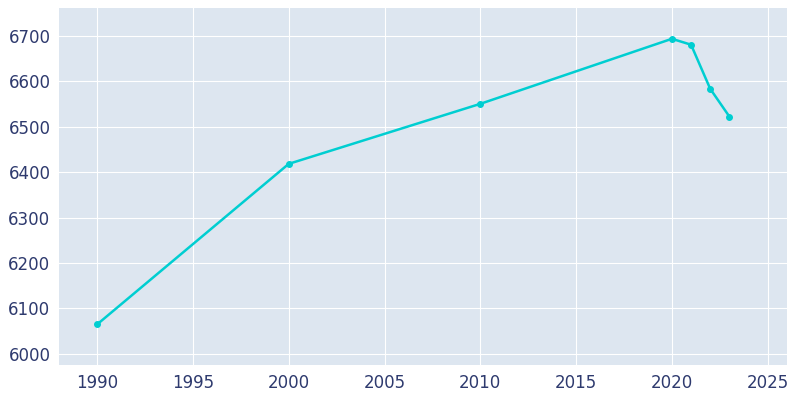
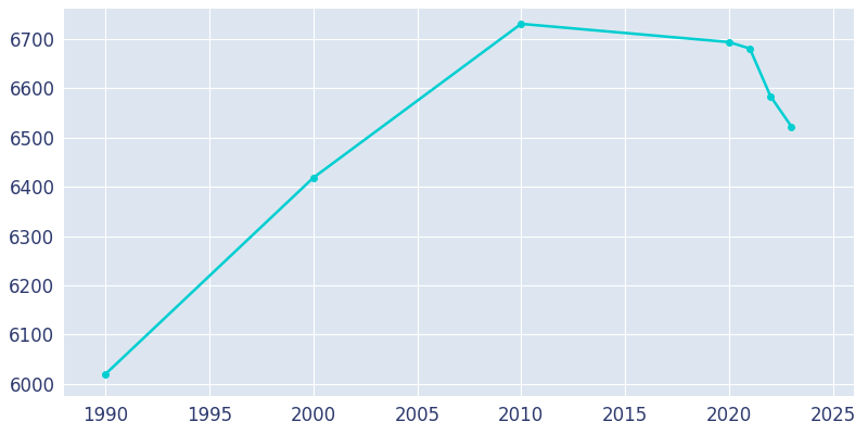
1990: 6065 -> 6020
2010: 6550 -> 6730
